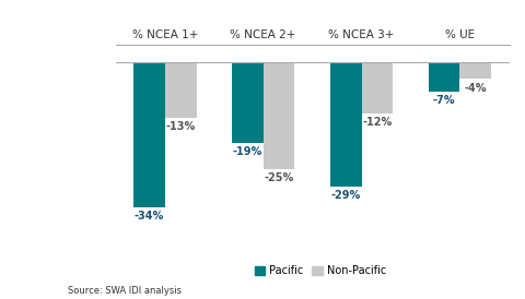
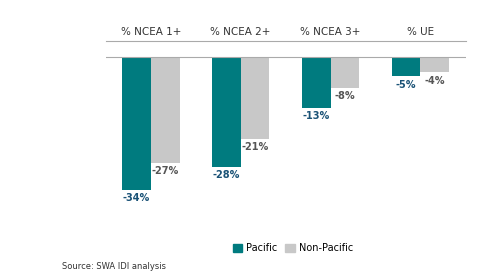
Non-Pacific/% NCEA 1+: -13% -> -27%
Pacific/% NCEA 2+: -19% -> -28%
Non-Pacific/% NCEA 2+: -25% -> -21%
Pacific/% NCEA 3+: -29% -> -13%
Non-Pacific/% NCEA 3+: -12% -> -8%
Pacific/% UE: -7% -> -5%
